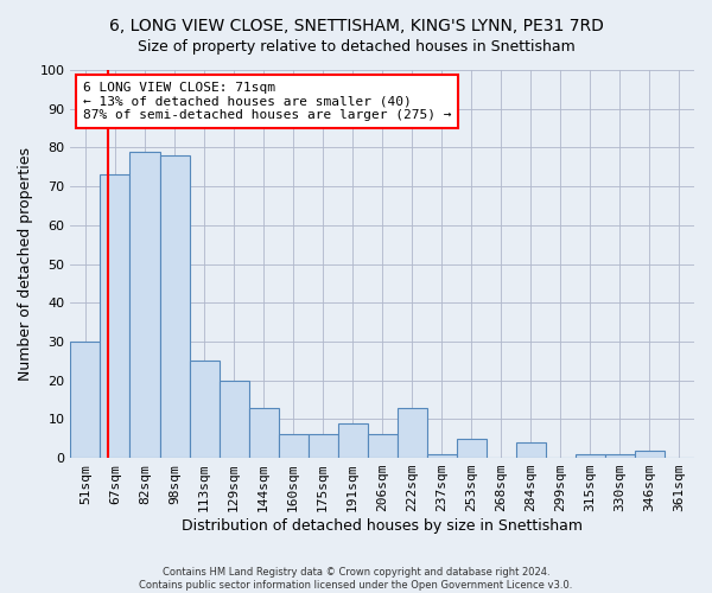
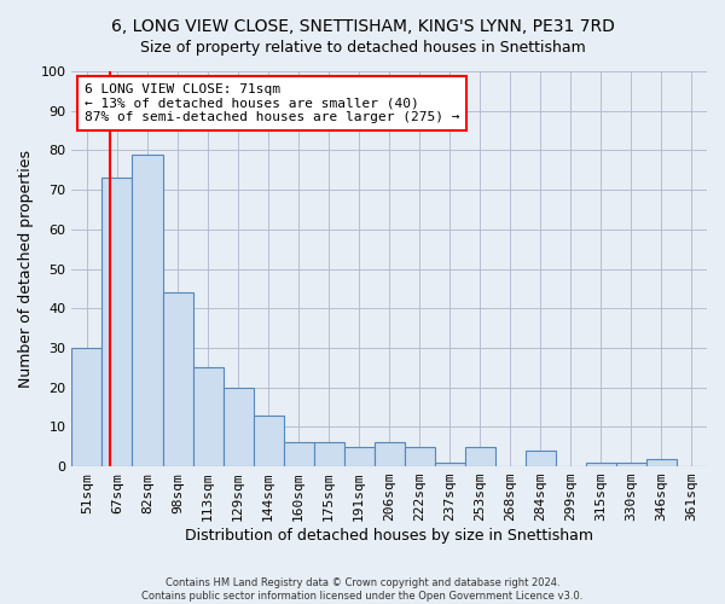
98sqm: 78 -> 44
191sqm: 9 -> 5
222sqm: 13 -> 5
